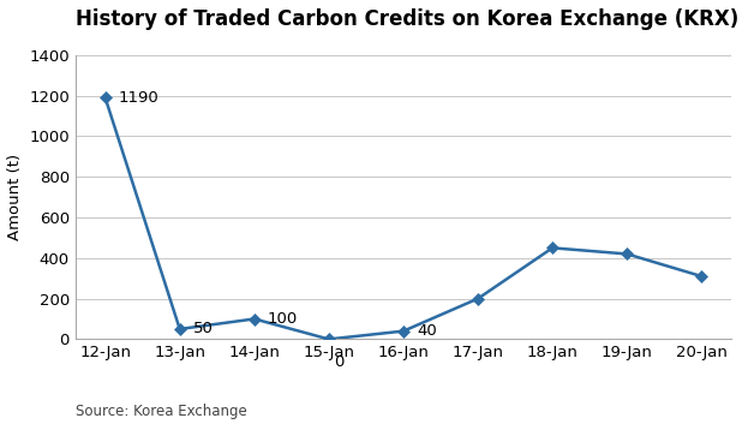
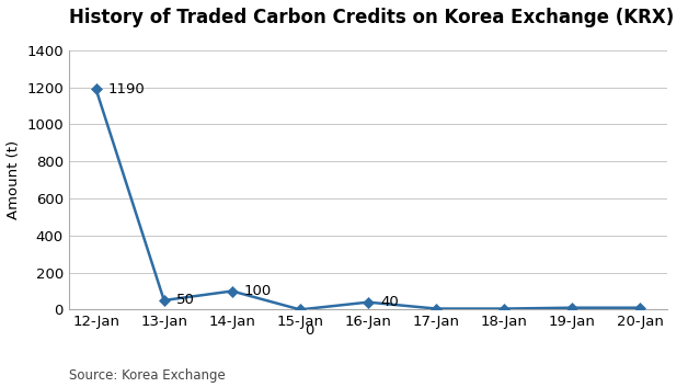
17-Jan: 200 -> 0
18-Jan: 450 -> 0
19-Jan: 420 -> 10
20-Jan: 310 -> 10
